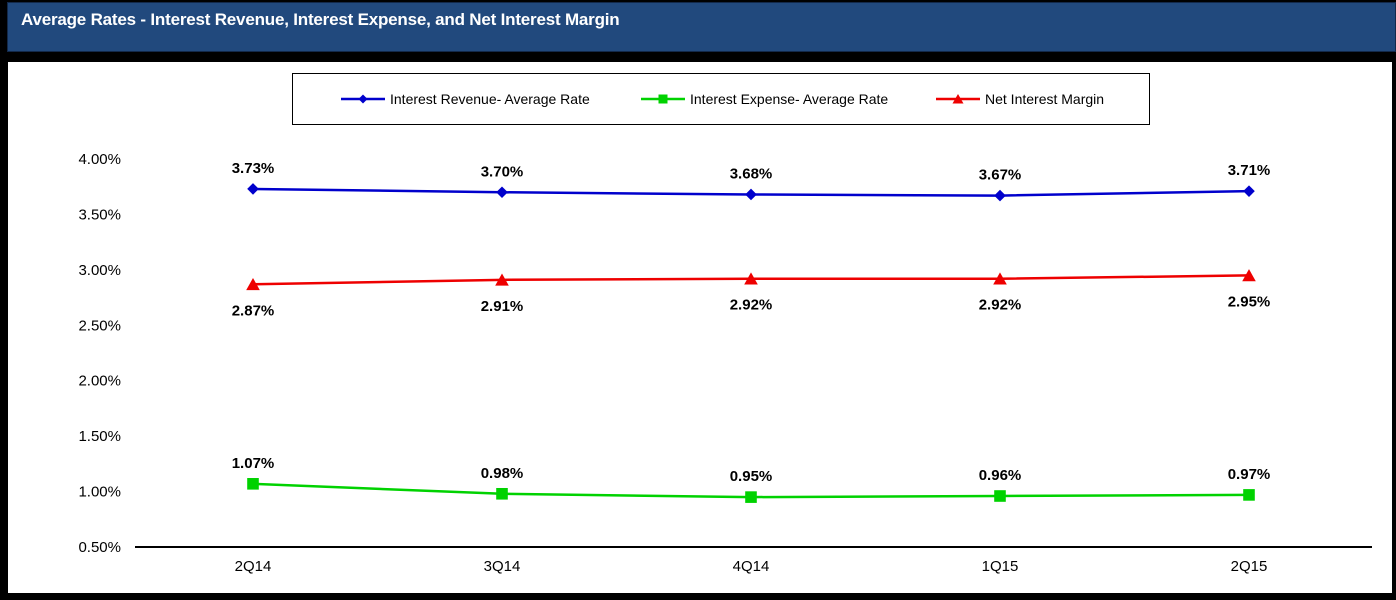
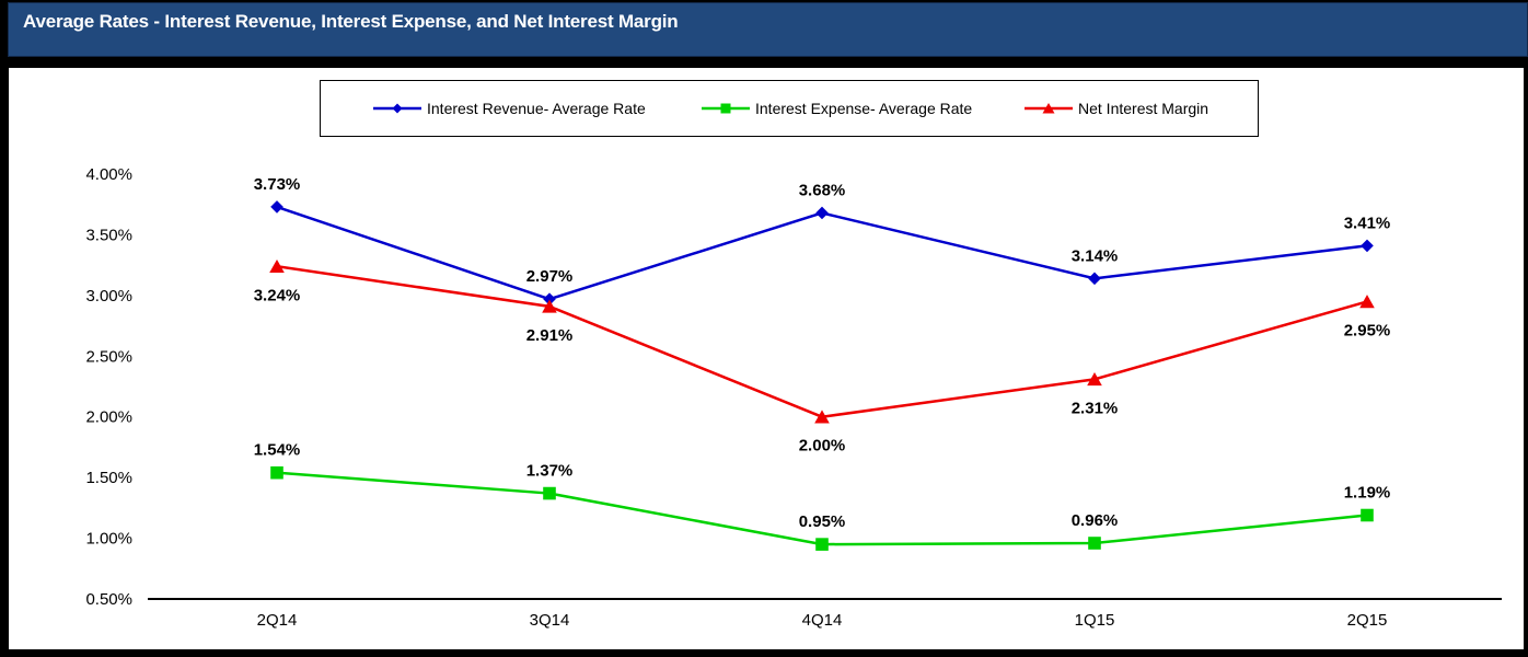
Interest Expense- Average Rate/2Q14: 1.07% -> 1.54%
Net Interest Margin/2Q14: 2.87% -> 3.24%
Interest Revenue- Average Rate/3Q14: 3.70% -> 2.97%
Interest Expense- Average Rate/3Q14: 0.98% -> 1.37%
Net Interest Margin/4Q14: 2.92% -> 2.00%
Interest Revenue- Average Rate/1Q15: 3.67% -> 3.14%
Net Interest Margin/1Q15: 2.92% -> 2.31%
Interest Revenue- Average Rate/2Q15: 3.71% -> 3.41%
Interest Expense- Average Rate/2Q15: 0.97% -> 1.19%
